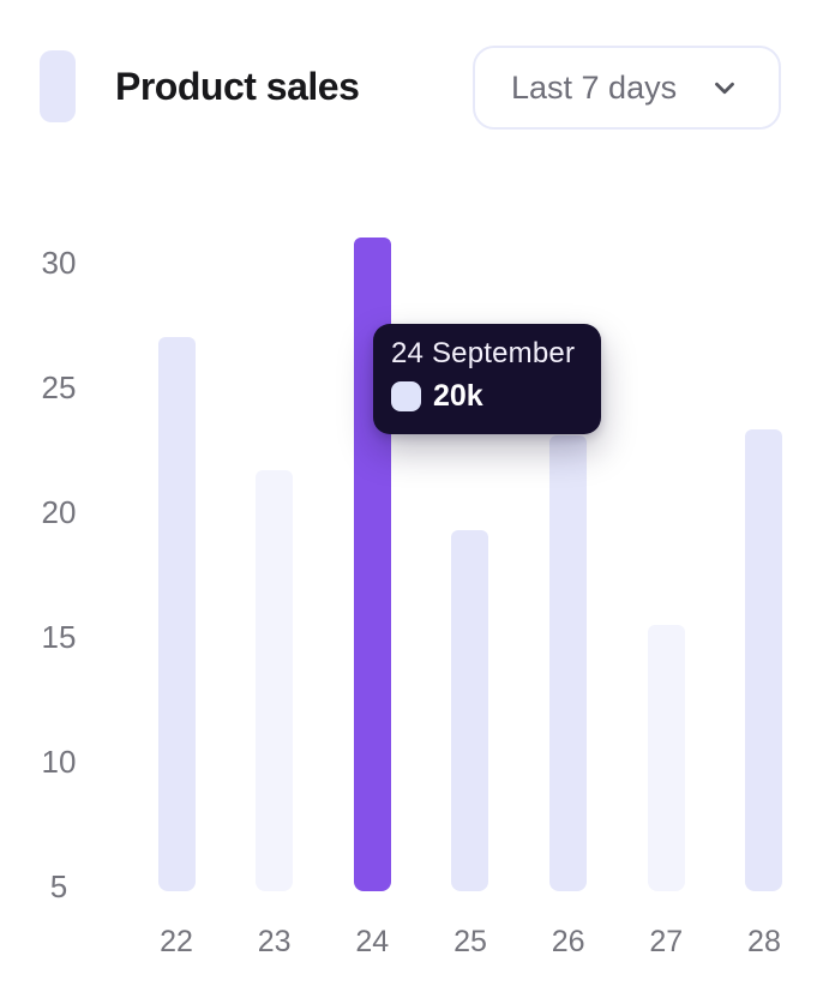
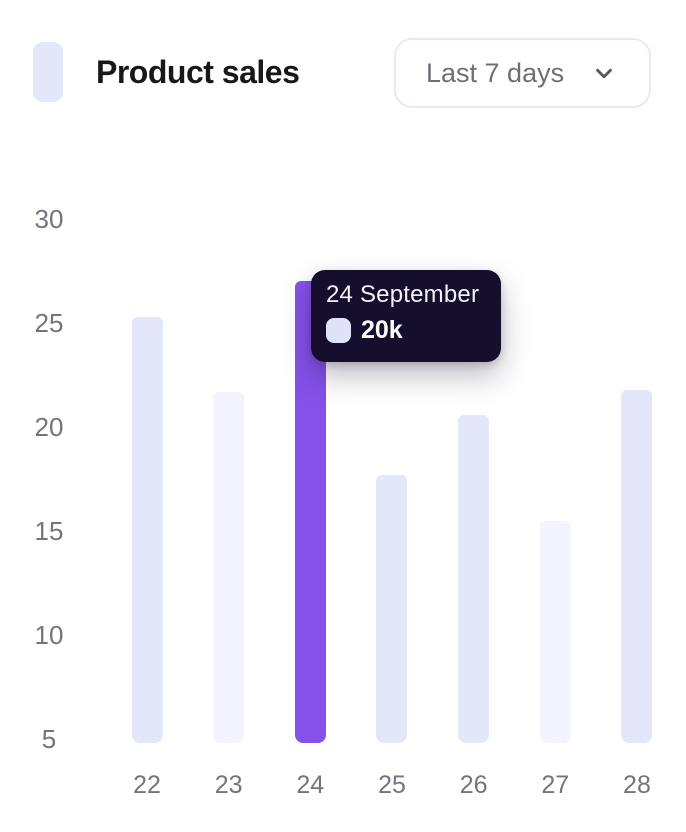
22: 27.0 -> 25.3
24: 31.0 -> 27.0
25: 19.3 -> 17.7
26: 23.1 -> 20.6
28: 23.3 -> 21.8
